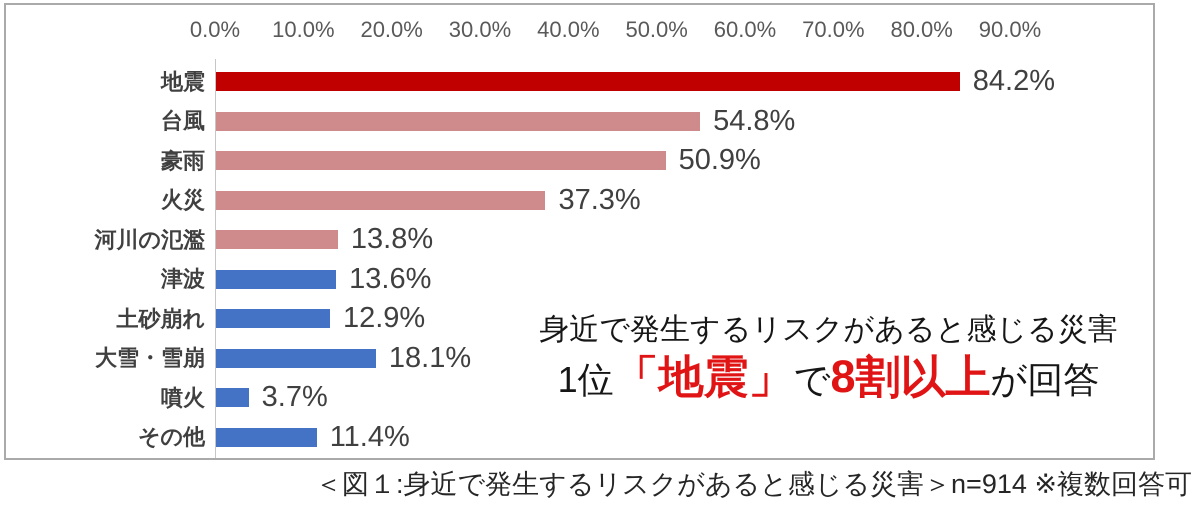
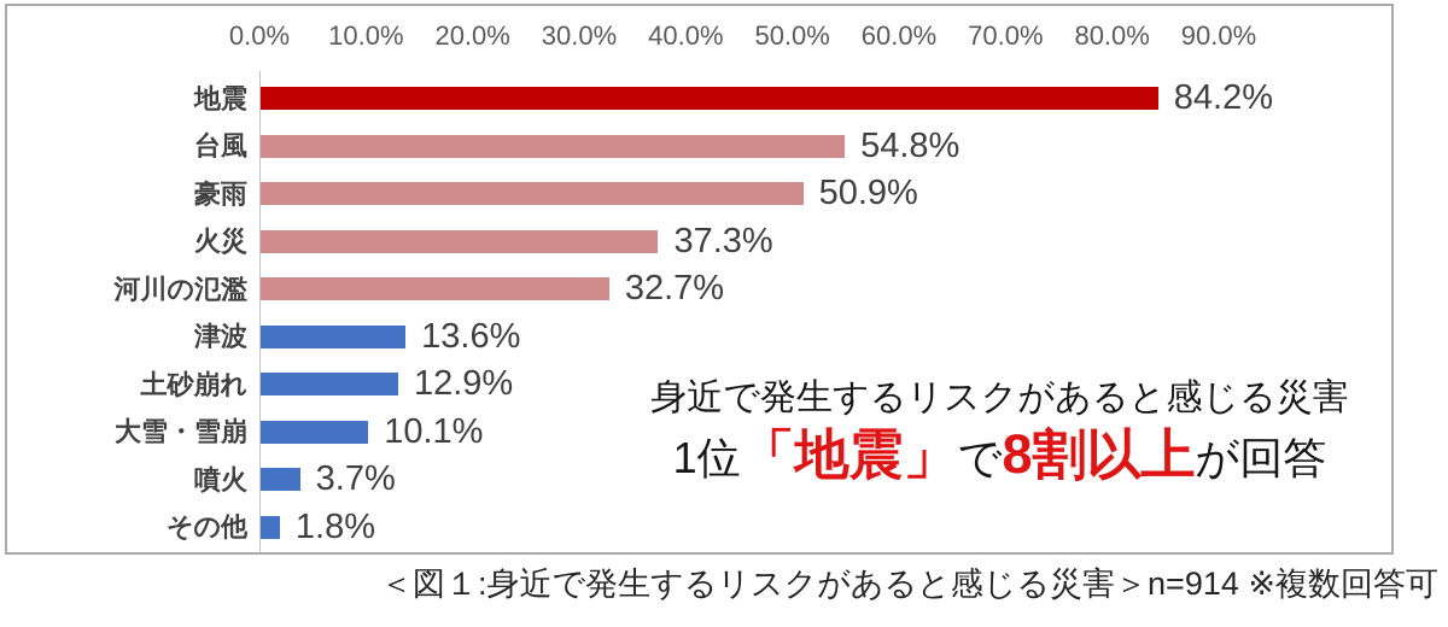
河川の氾濫: 13.8% -> 32.7%
大雪・雪崩: 18.1% -> 10.1%
その他: 11.4% -> 1.8%
